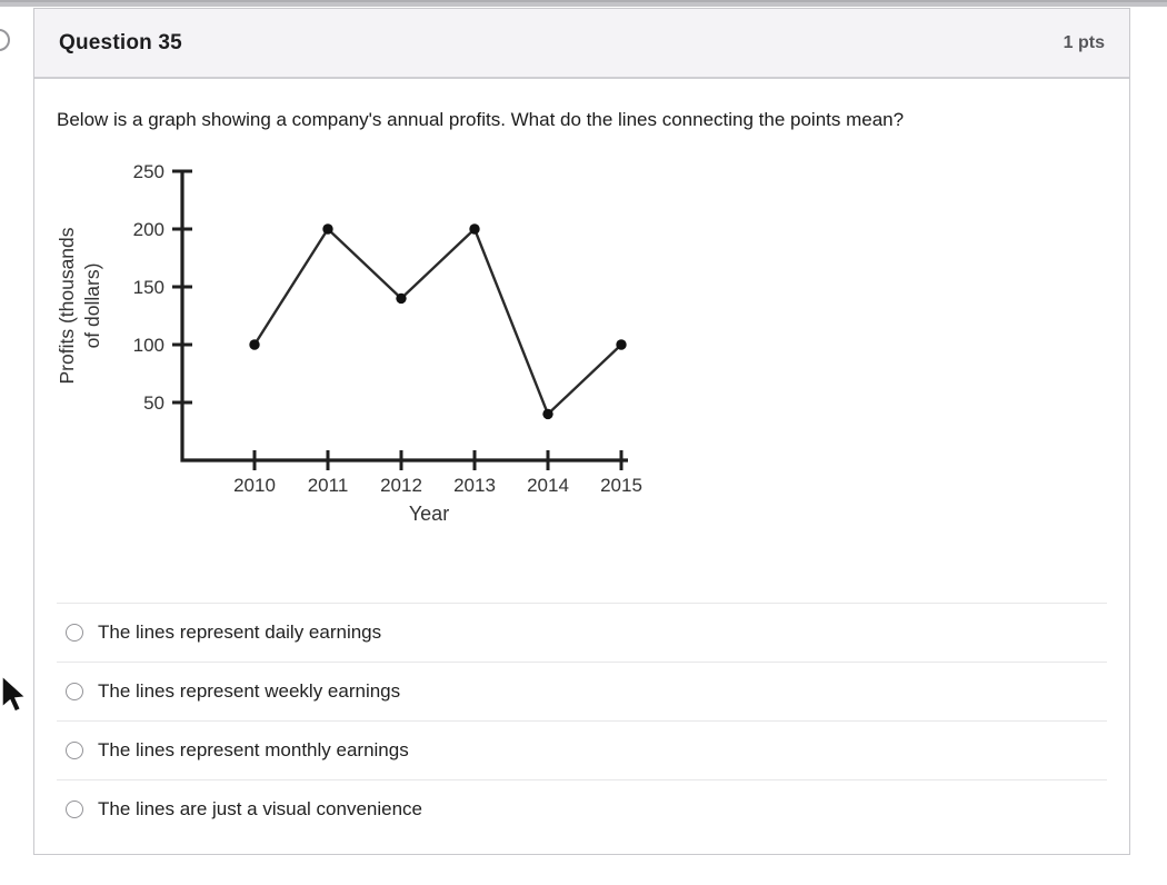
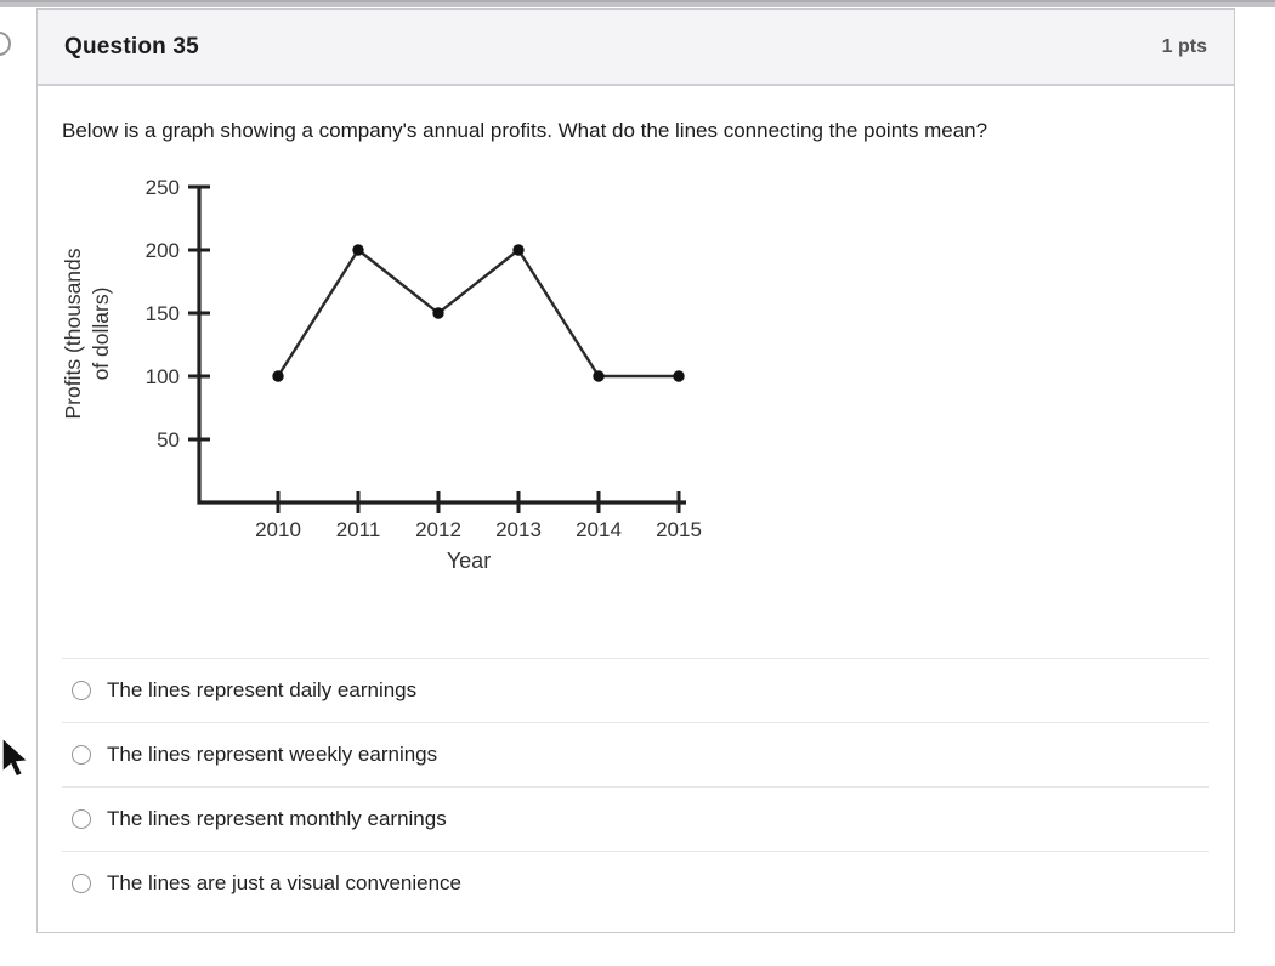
2012: 140 -> 150
2014: 40 -> 100
